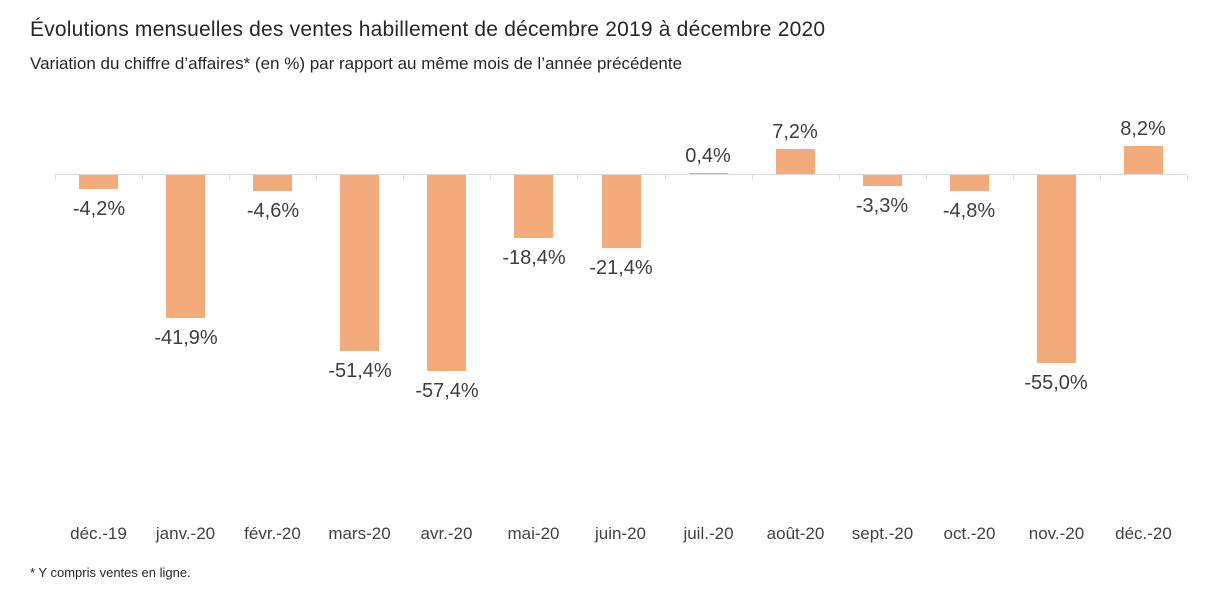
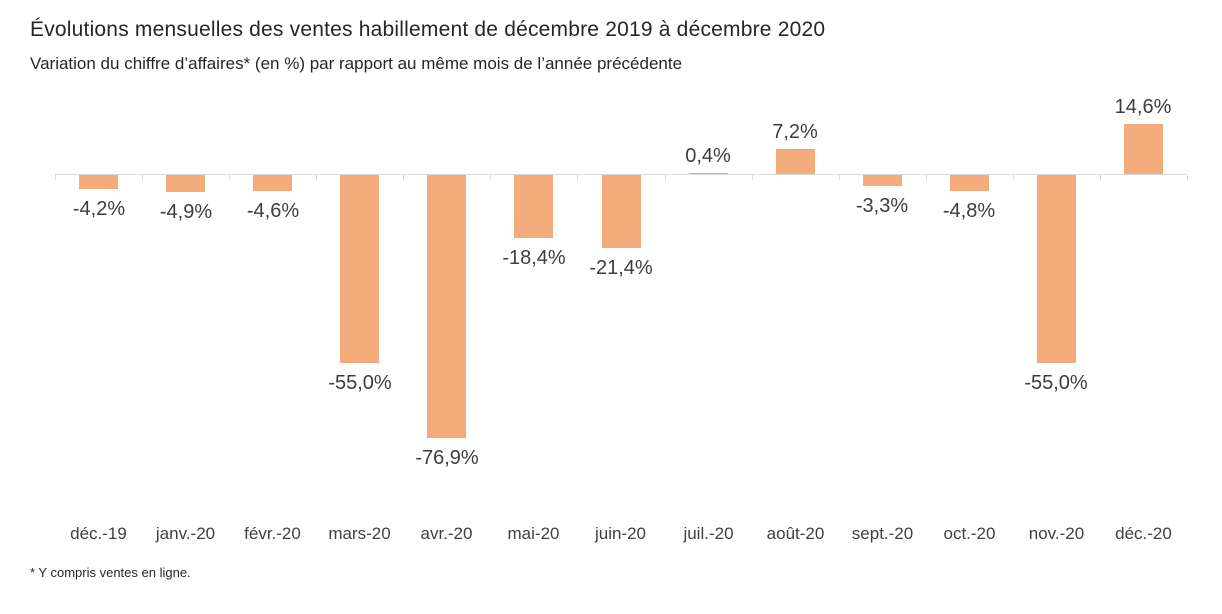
janv.-20: -41,9% -> -4,9%
mars-20: -51,4% -> -55,0%
avr.-20: -57,4% -> -76,9%
déc.-20: 8,2% -> 14,6%
